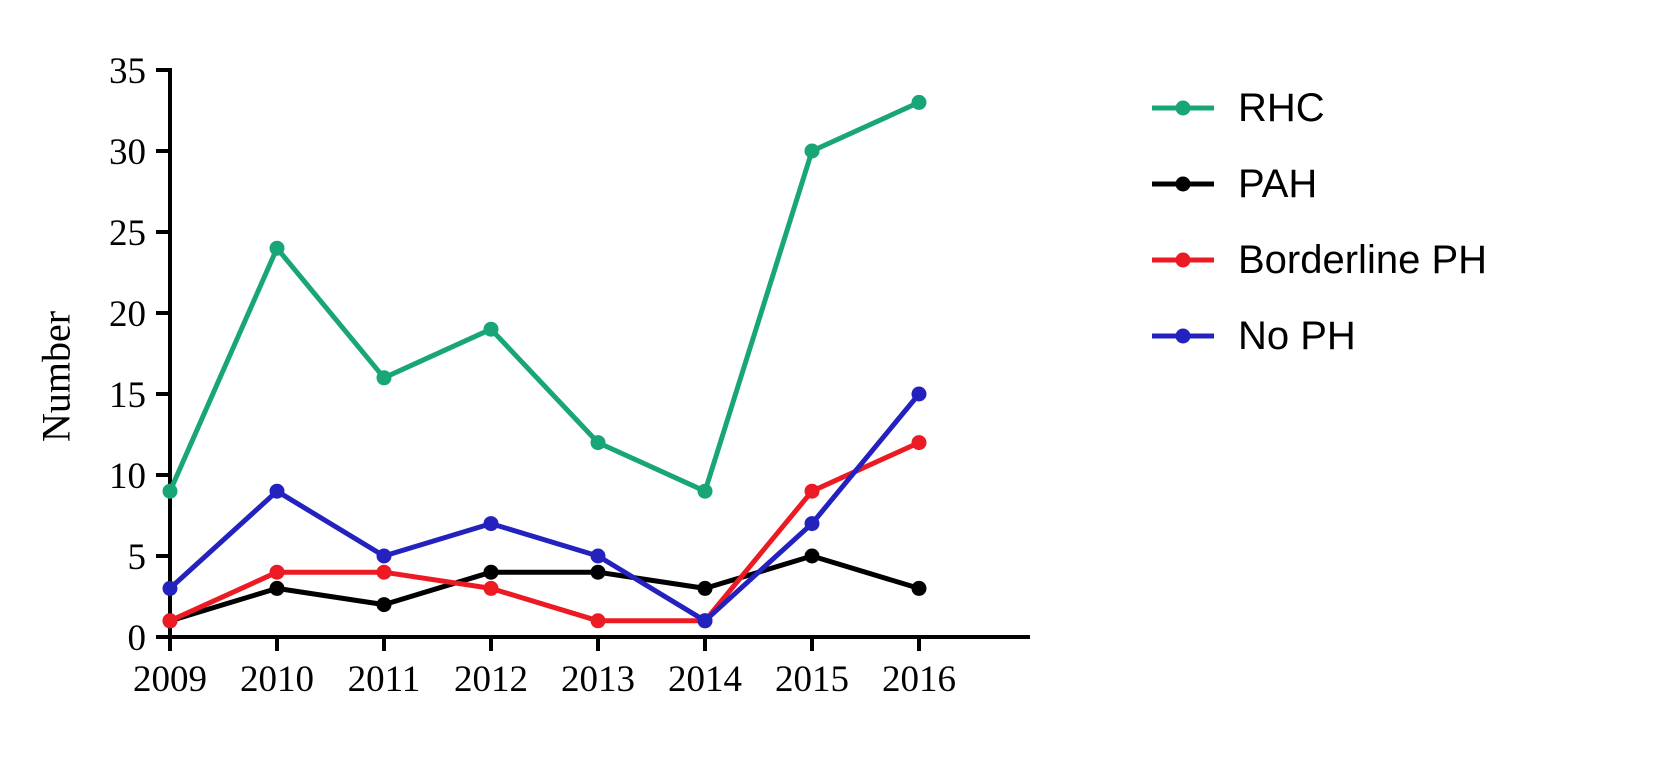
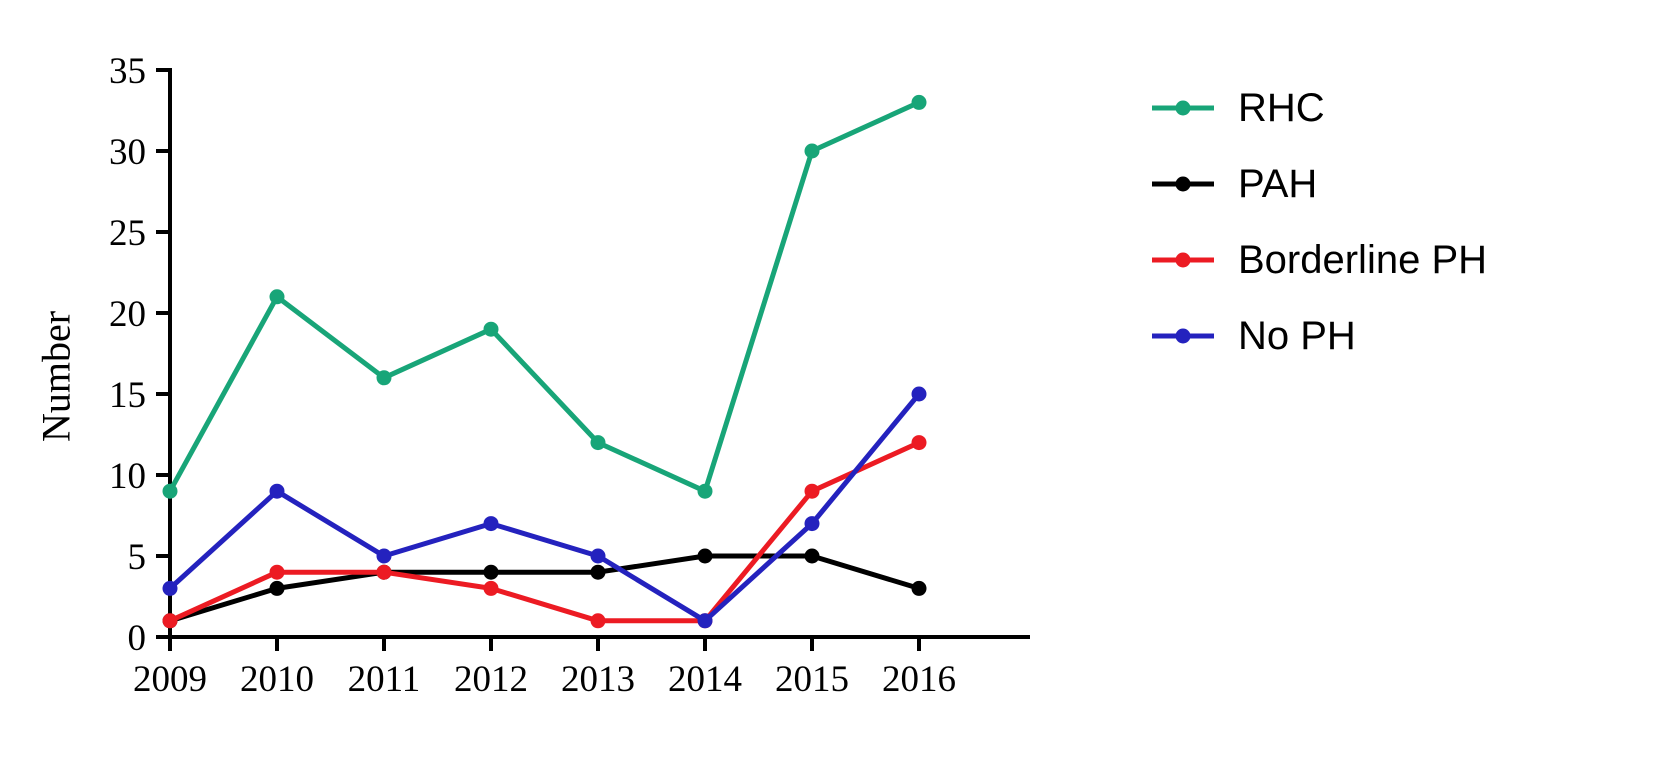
RHC/2010: 24 -> 21
PAH/2011: 2 -> 4
PAH/2014: 3 -> 5
